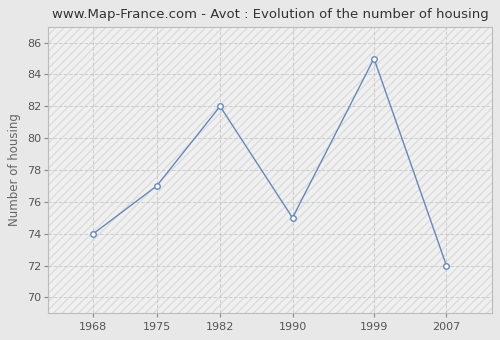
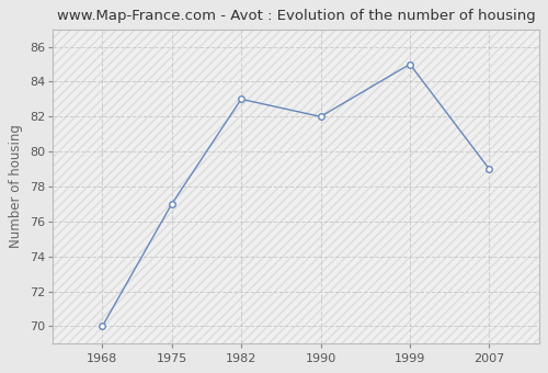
1968: 74 -> 70
1982: 82 -> 83
1990: 75 -> 82
2007: 72 -> 79
